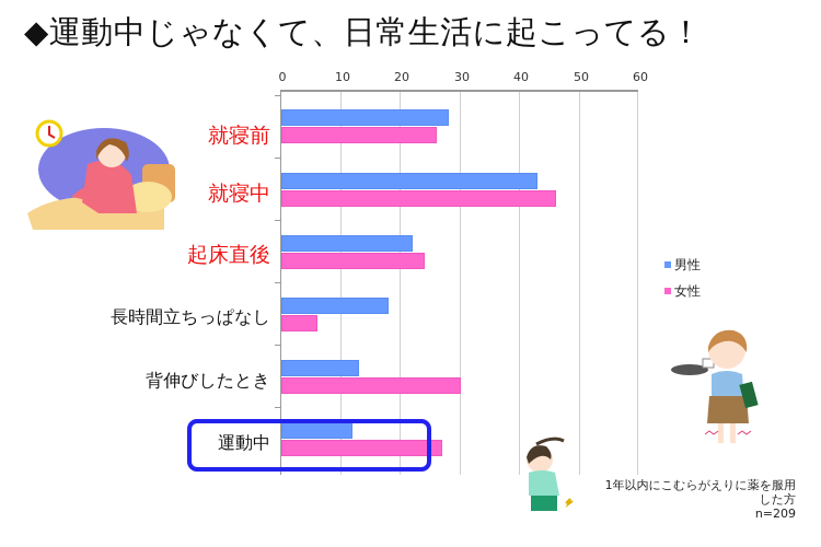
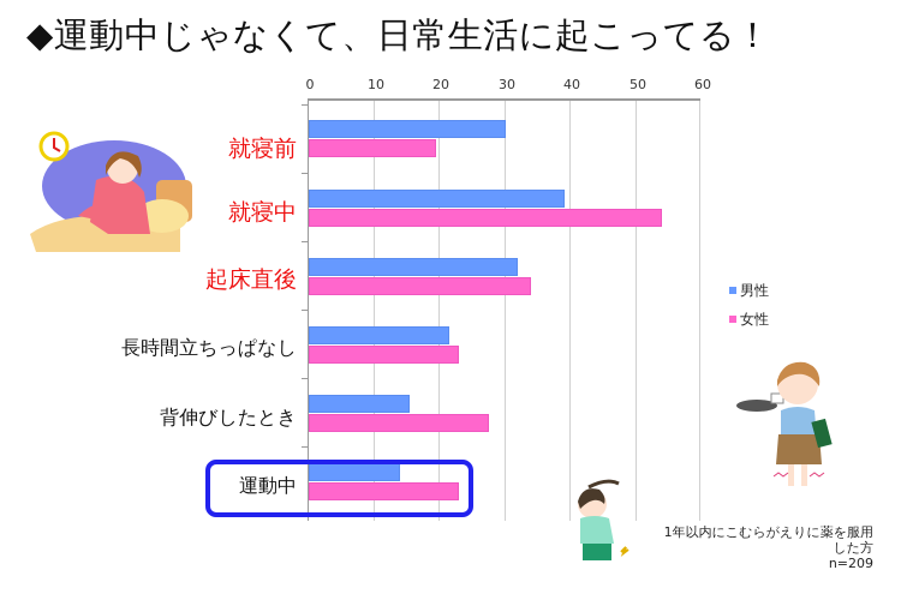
男性/就寝前: 28 -> 30
女性/就寝前: 26 -> 20
男性/就寝中: 43 -> 39
女性/就寝中: 46 -> 54
男性/起床直後: 22 -> 32
女性/起床直後: 24 -> 34
男性/長時間立ちっぱなし: 18 -> 22
女性/長時間立ちっぱなし: 6 -> 23
男性/背伸びしたとき: 13 -> 16
女性/背伸びしたとき: 30 -> 28
男性/運動中: 12 -> 14
女性/運動中: 27 -> 23
